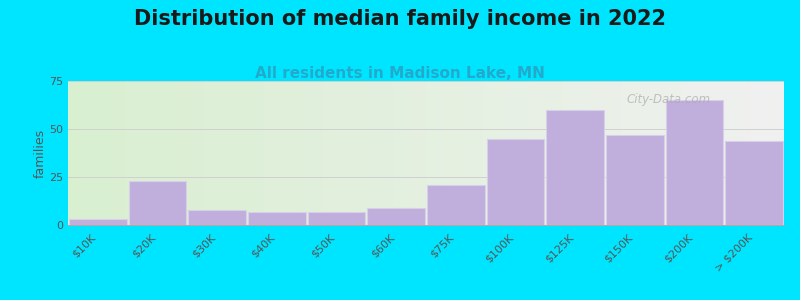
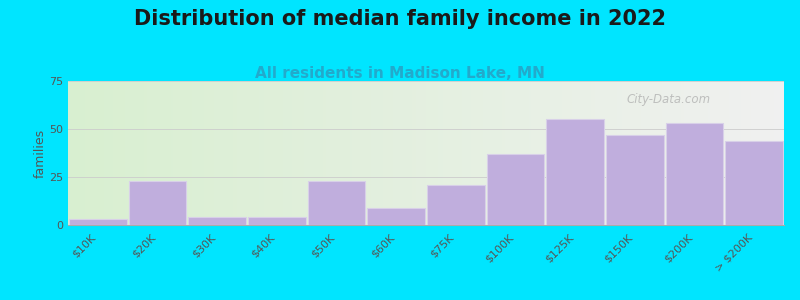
$30K: 8 -> 4
$40K: 7 -> 4
$50K: 7 -> 23
$100K: 45 -> 37
$125K: 60 -> 55
$200K: 65 -> 53
